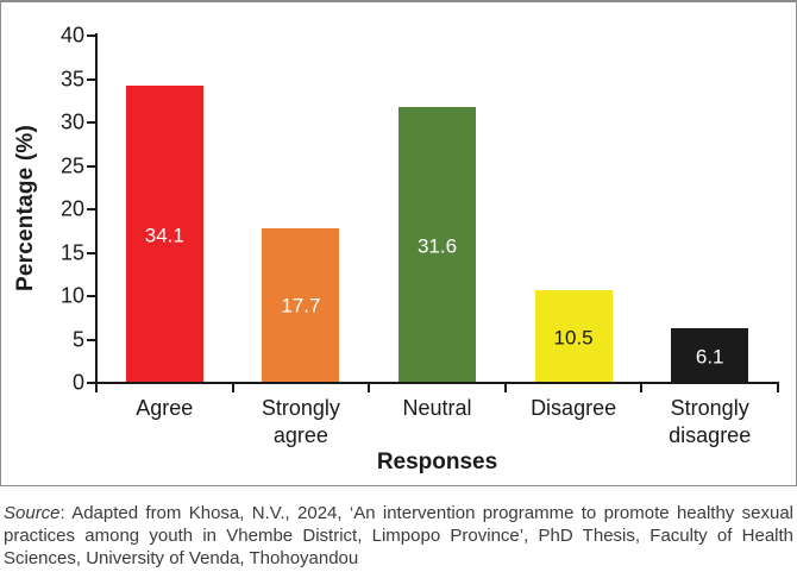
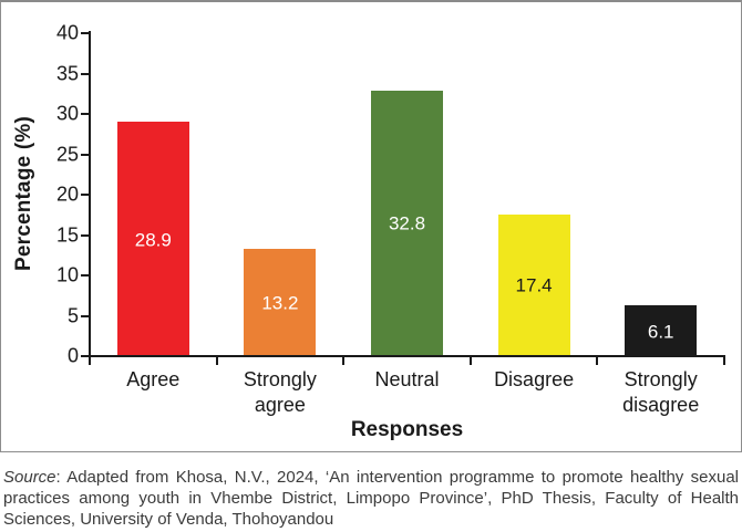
Agree: 34.1 -> 28.9
Strongly agree: 17.7 -> 13.2
Neutral: 31.6 -> 32.8
Disagree: 10.5 -> 17.4
